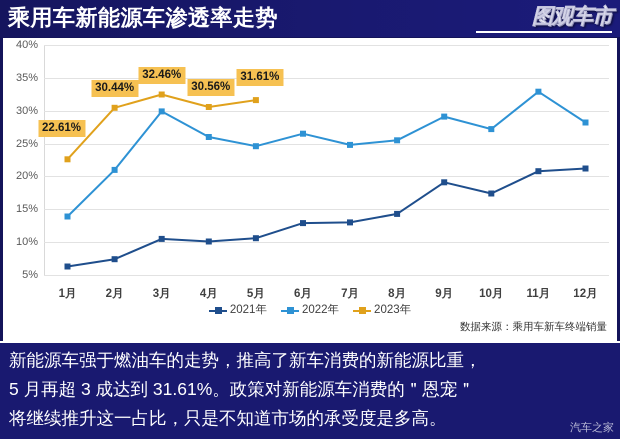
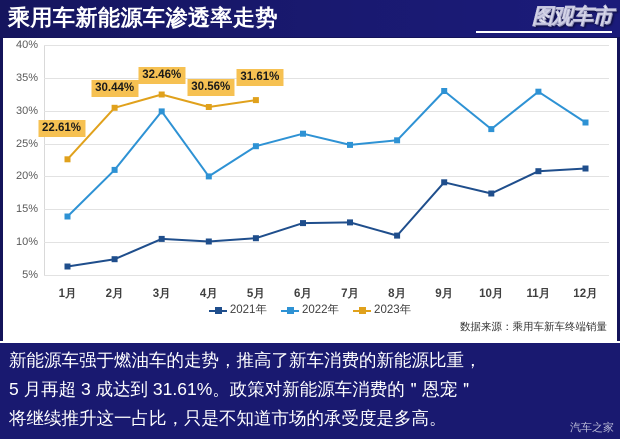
2022年/4月: 26% -> 20%
2021年/8月: 14% -> 11%
2022年/9月: 29% -> 33%
